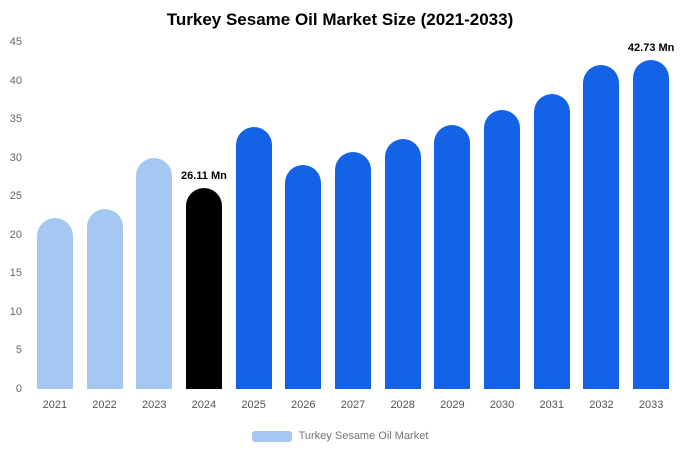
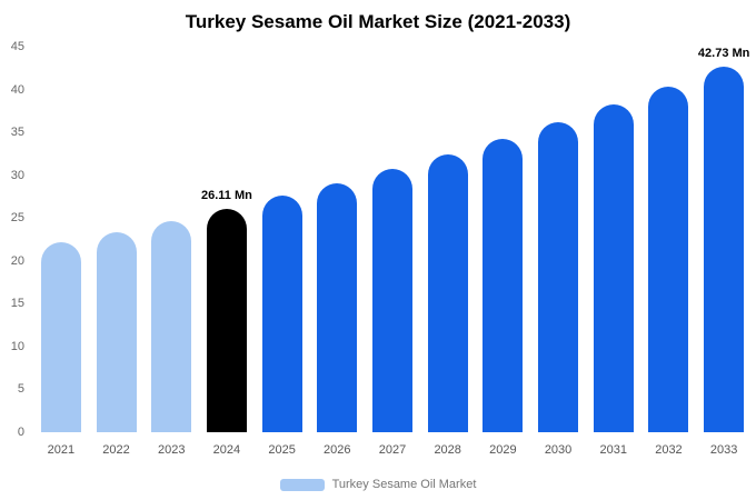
2023: 30 -> 25
2025: 34 -> 28
2032: 42 -> 40
